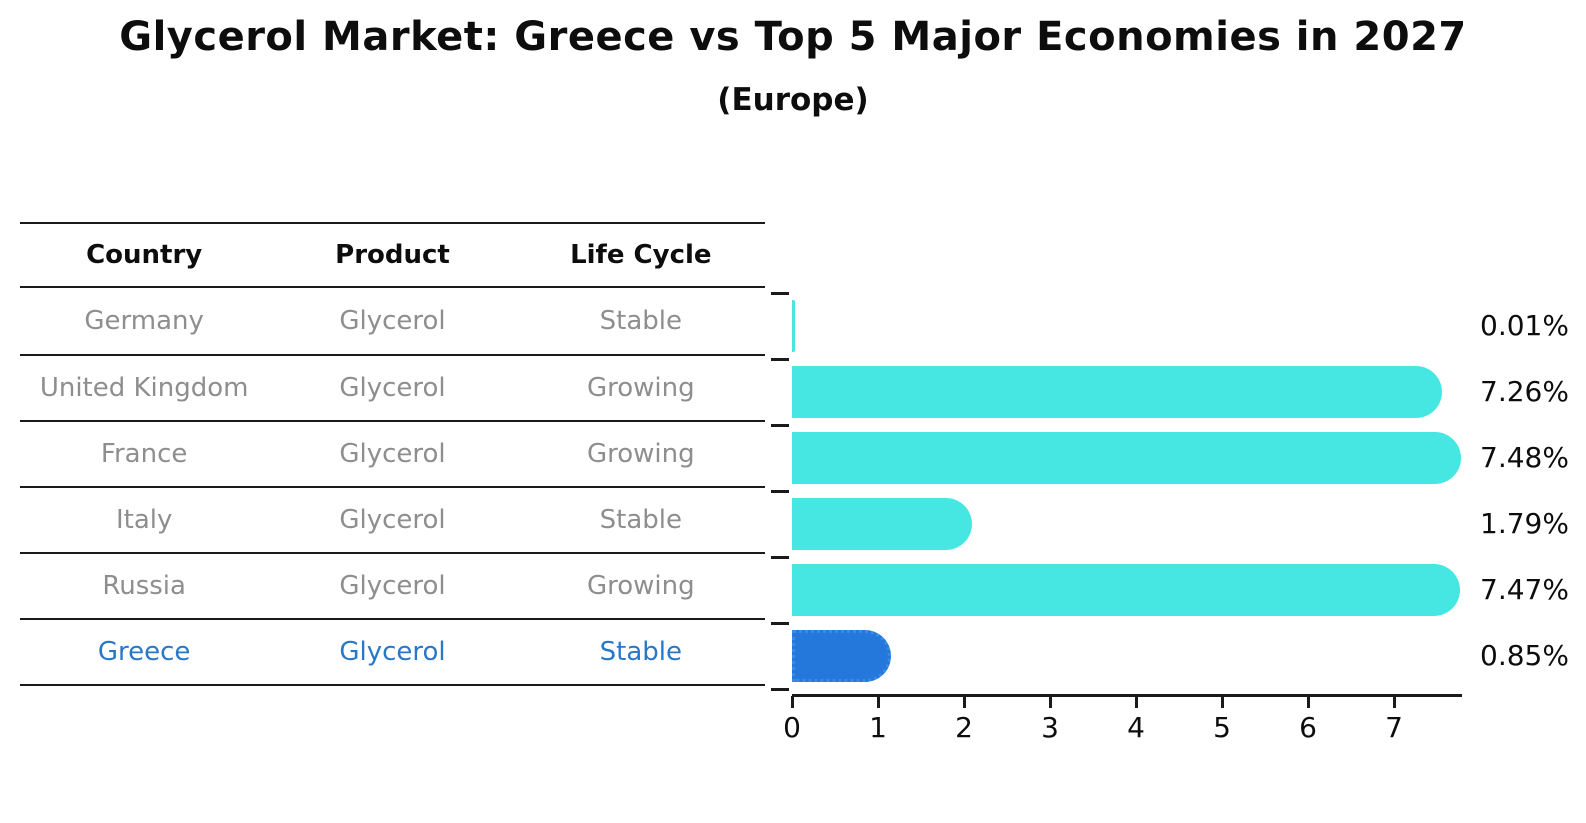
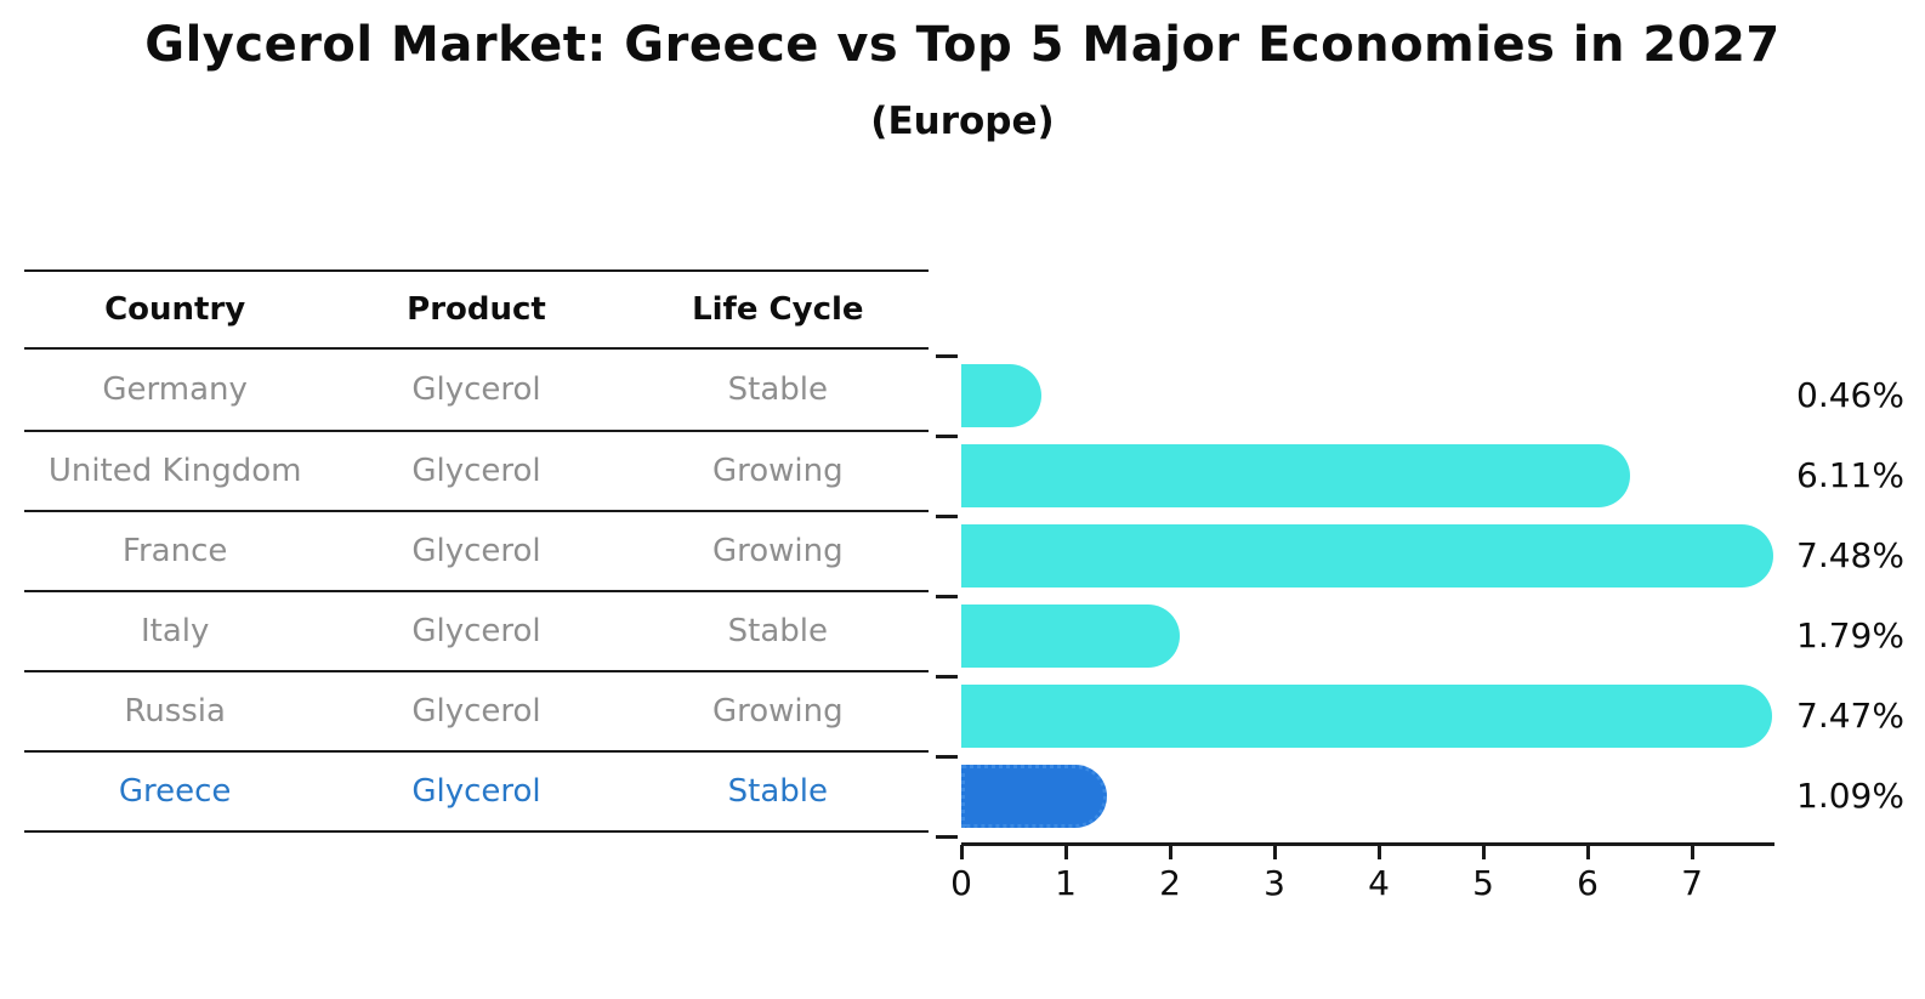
Germany: 0.01% -> 0.46%
United Kingdom: 7.26% -> 6.11%
Greece: 0.85% -> 1.09%
